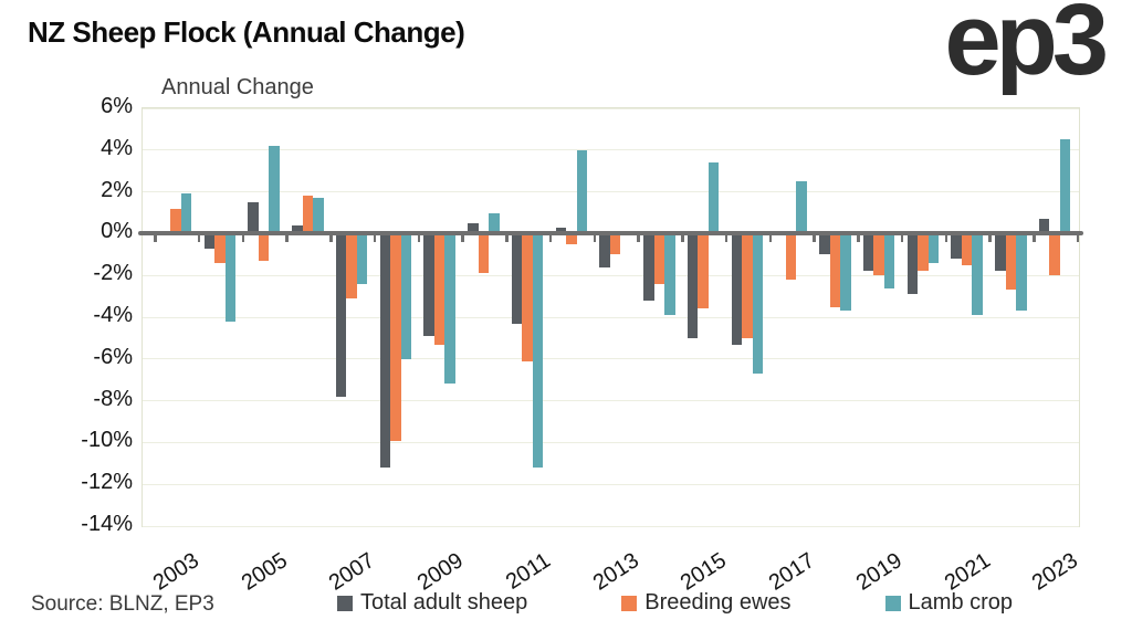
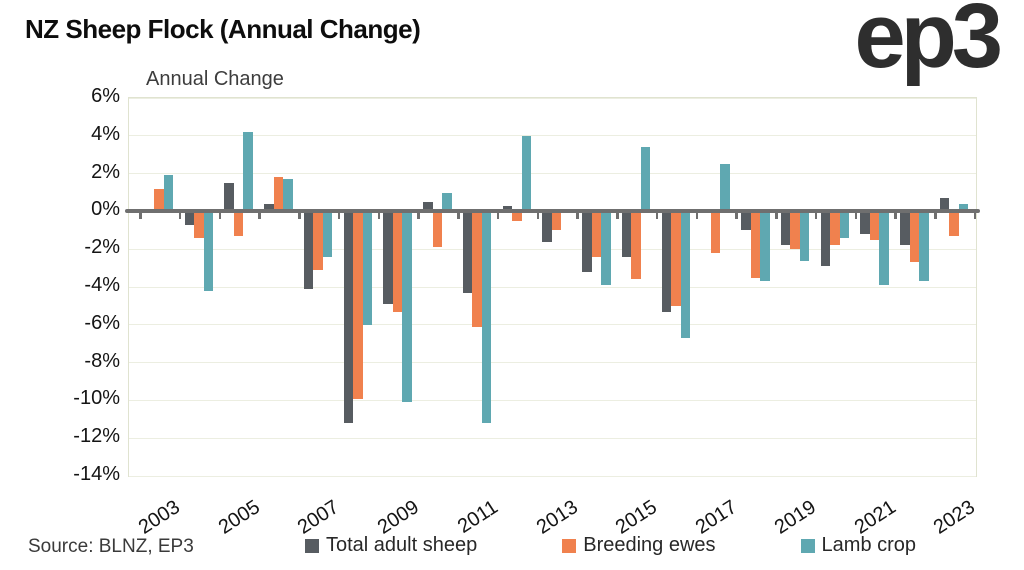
Total adult sheep/2007: -7.8% -> -4.1%
Lamb crop/2009: -7.2% -> -10.1%
Total adult sheep/2015: -5.0% -> -2.4%
Breeding ewes/2023: -2.0% -> -1.3%
Lamb crop/2023: 4.5% -> 0.4%
